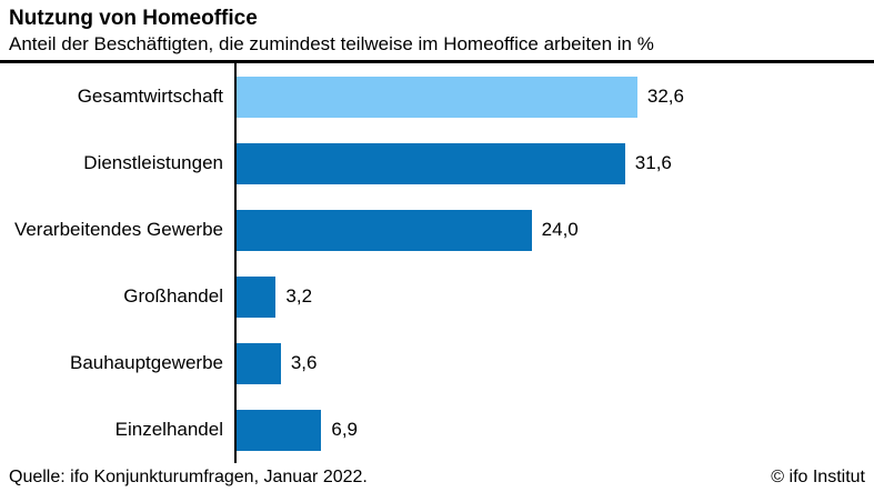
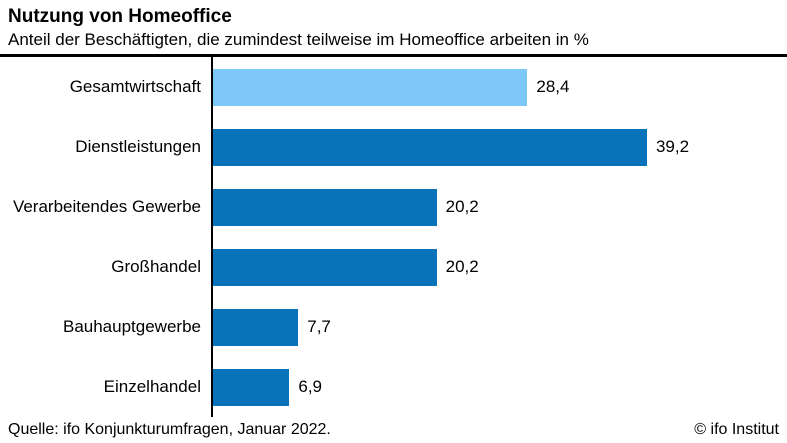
Gesamtwirtschaft: 32,6 -> 28,4
Dienstleistungen: 31,6 -> 39,2
Verarbeitendes Gewerbe: 24,0 -> 20,2
Großhandel: 3,2 -> 20,2
Bauhauptgewerbe: 3,6 -> 7,7
